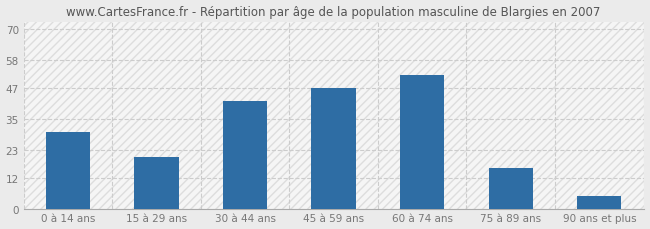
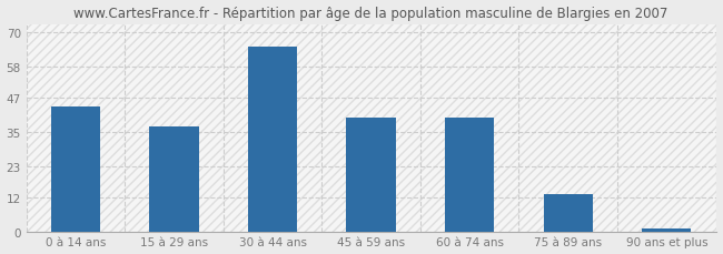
0 à 14 ans: 30 -> 44
15 à 29 ans: 20 -> 37
30 à 44 ans: 42 -> 65
45 à 59 ans: 47 -> 40
60 à 74 ans: 52 -> 40
75 à 89 ans: 16 -> 13
90 ans et plus: 5 -> 1
